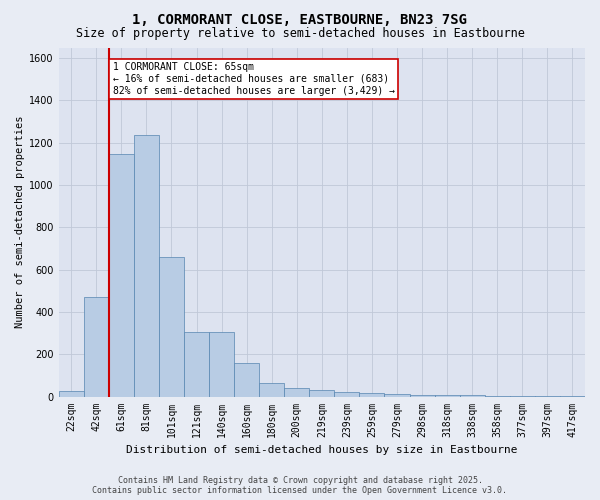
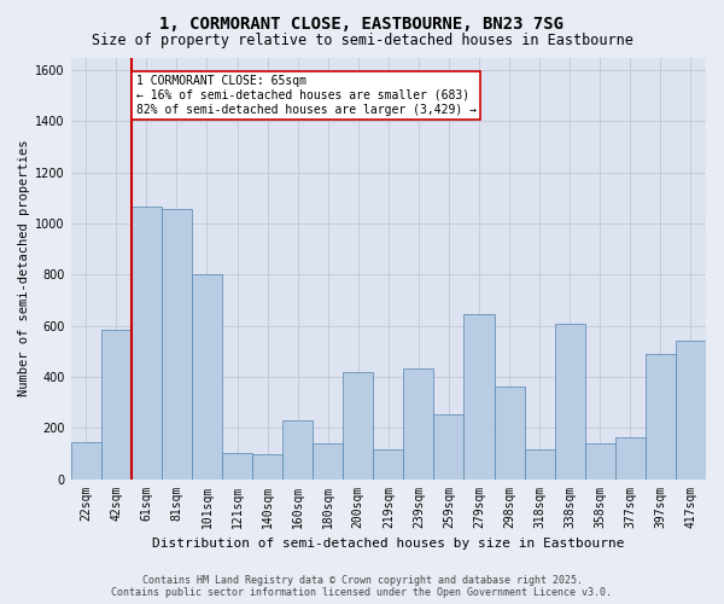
22sqm: 25 -> 145
42sqm: 470 -> 585
61sqm: 1145 -> 1065
81sqm: 1235 -> 1055
101sqm: 660 -> 800
121sqm: 305 -> 100
140sqm: 305 -> 95
160sqm: 158 -> 230
180sqm: 65 -> 140
200sqm: 40 -> 420
219sqm: 33 -> 115
239sqm: 20 -> 435
259sqm: 15 -> 255
279sqm: 10 -> 645
298sqm: 8 -> 360
318sqm: 5 -> 115
338sqm: 5 -> 610
358sqm: 3 -> 140
377sqm: 2 -> 165
397sqm: 2 -> 490
417sqm: 2 -> 540
